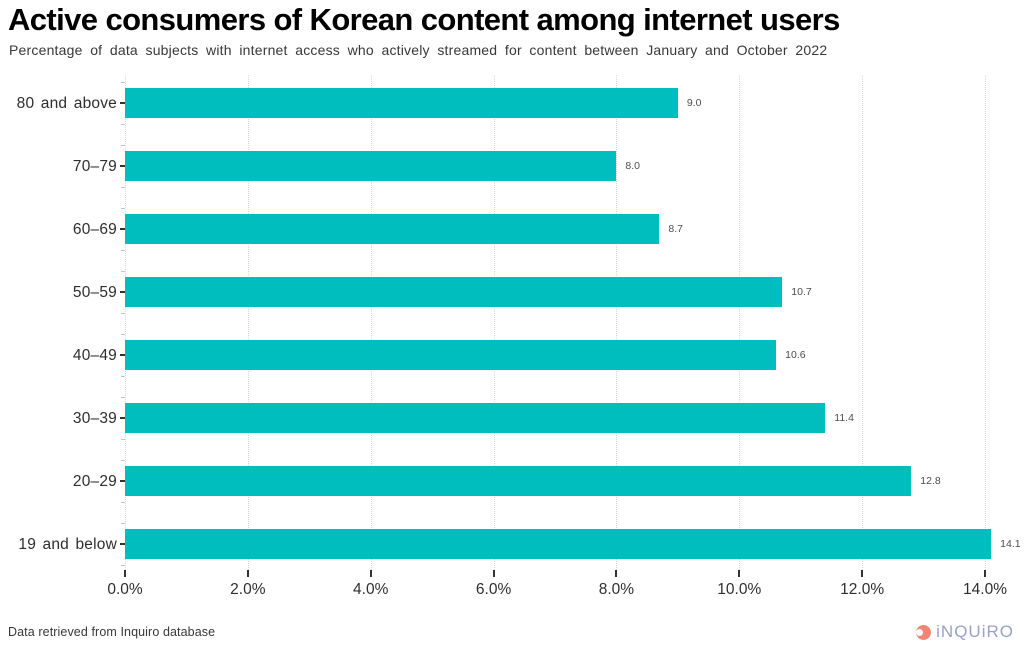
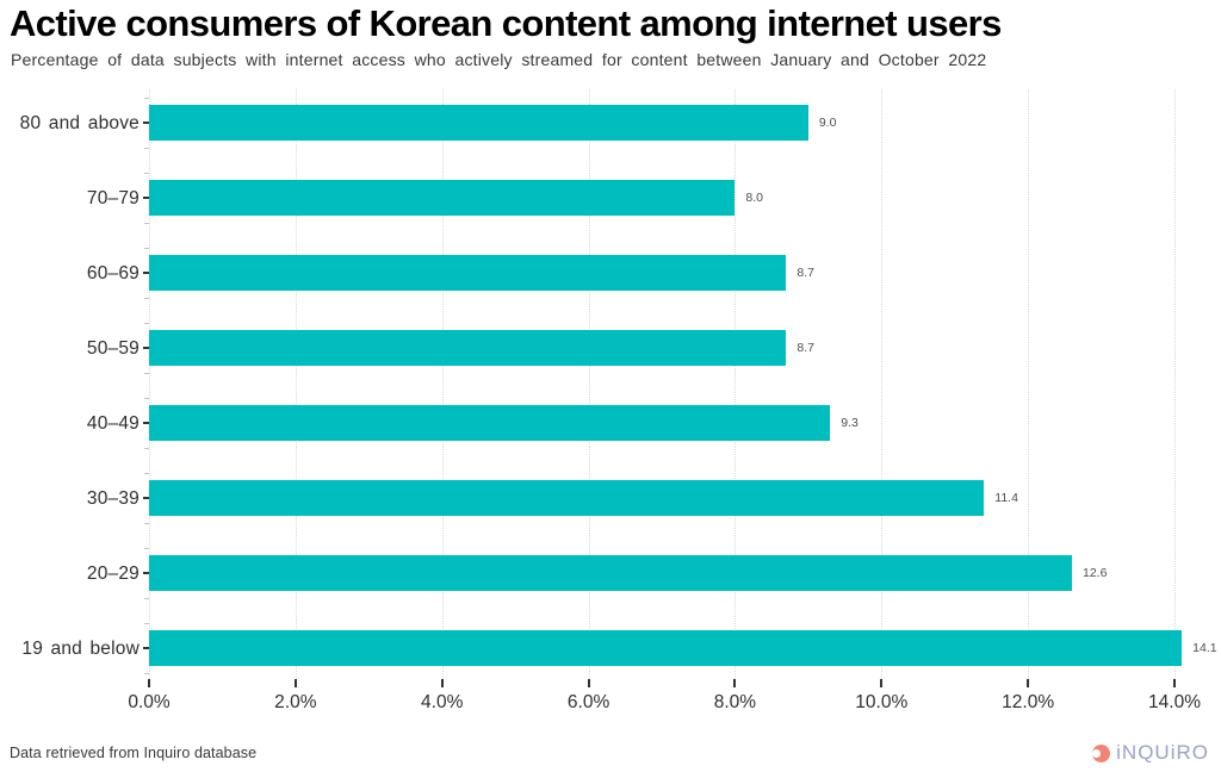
50–59: 10.7 -> 8.7
40–49: 10.6 -> 9.3
20–29: 12.8 -> 12.6
